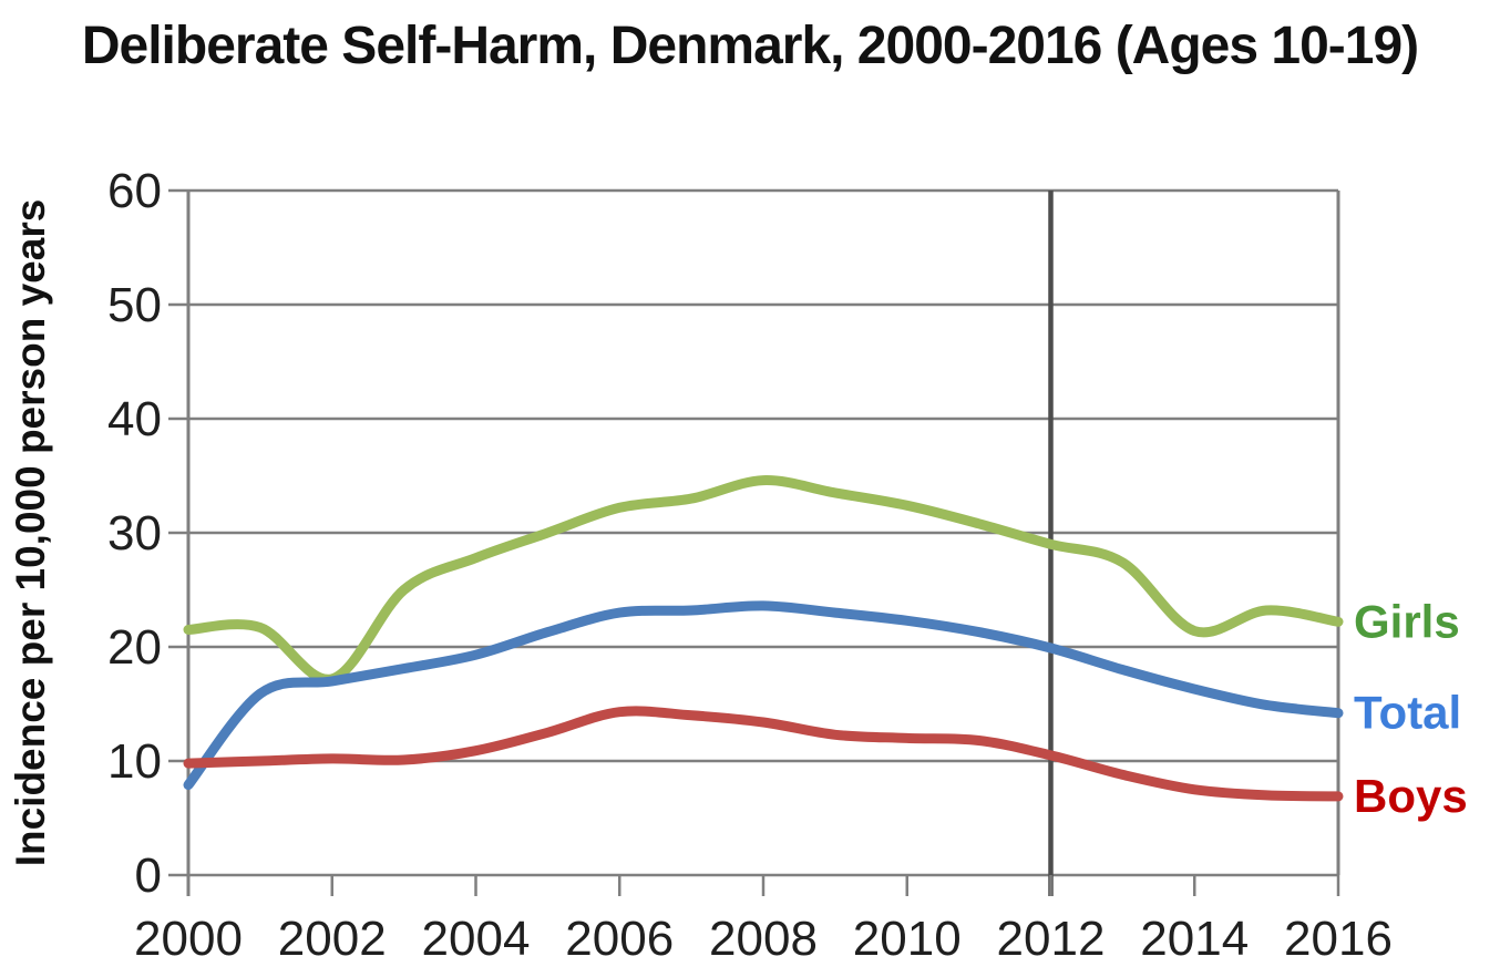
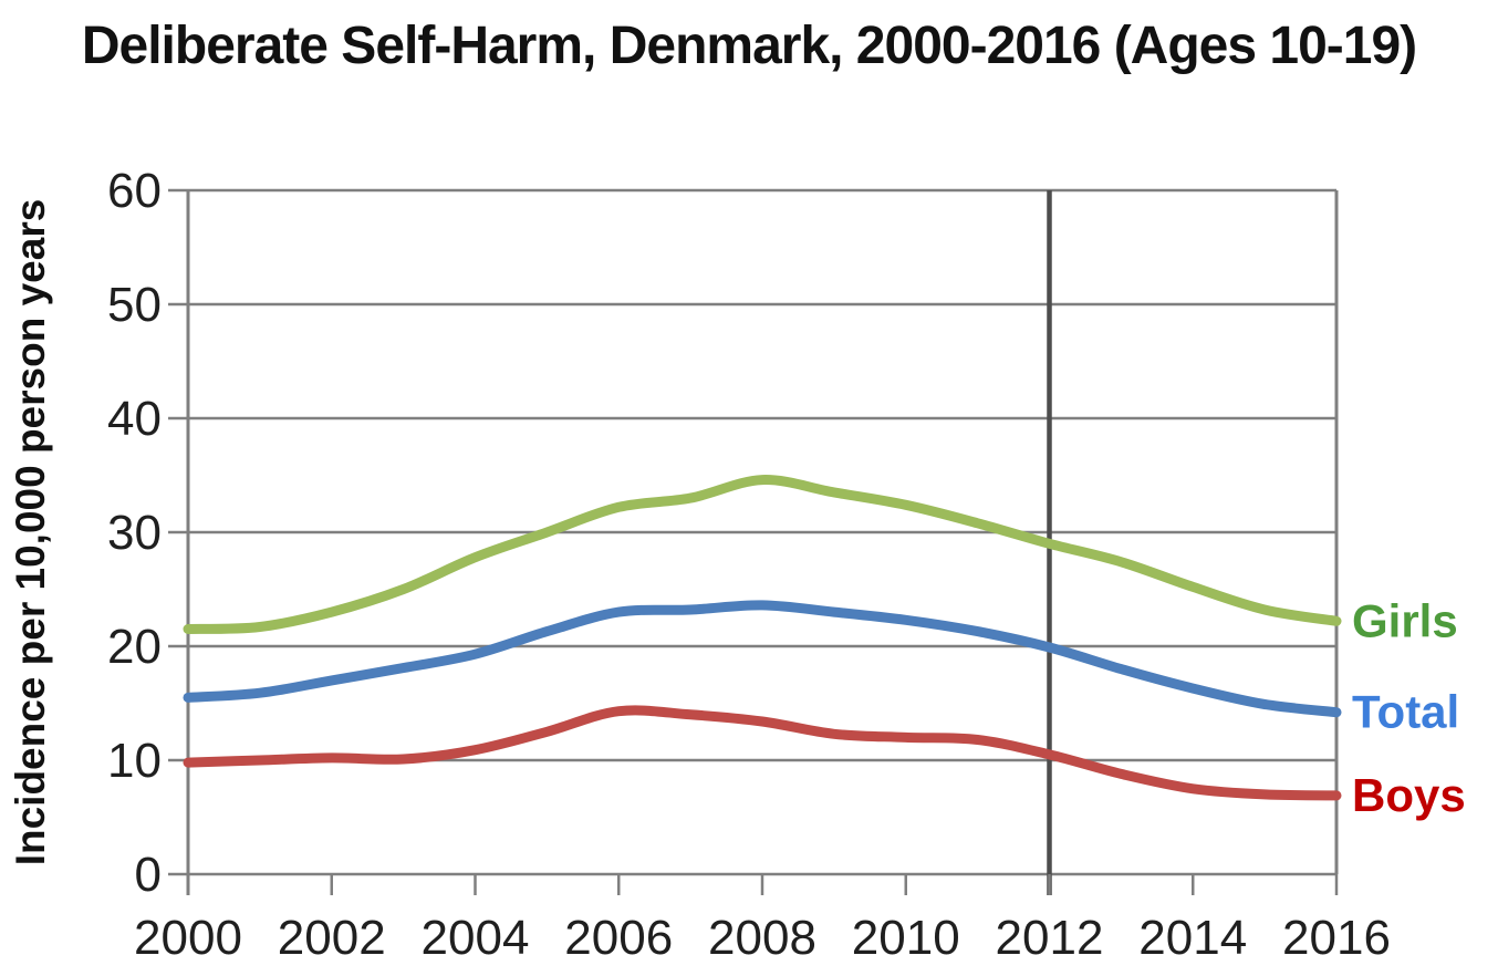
Total/2000: 7.9 -> 15.5
Girls/2002: 17.2 -> 23.0
Girls/2014: 21.4 -> 25.2
